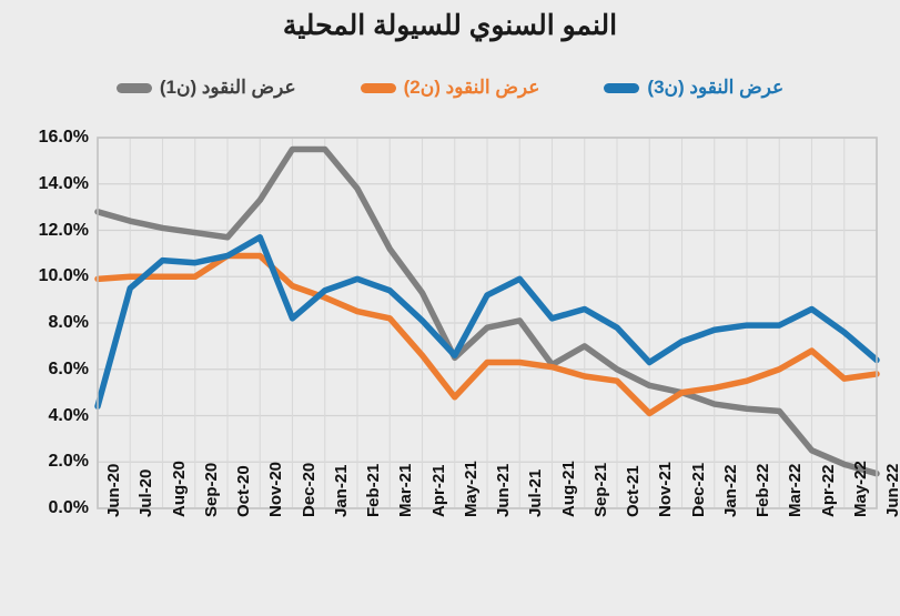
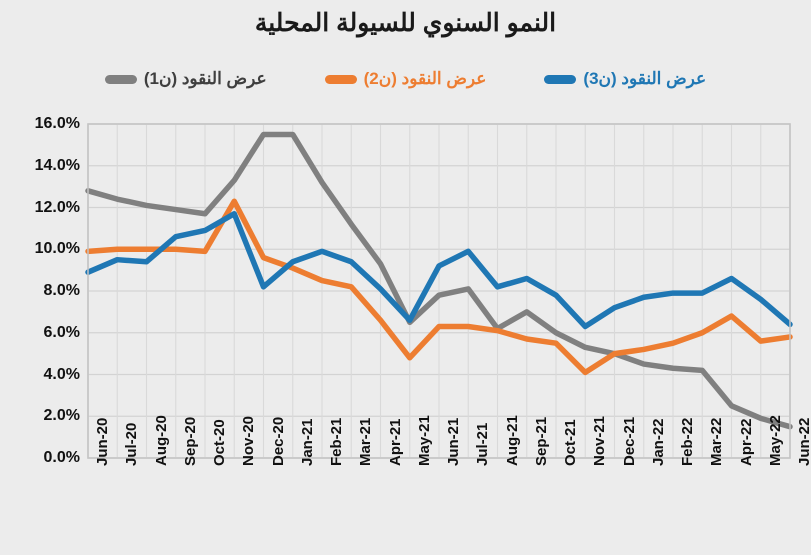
عرض النقود (ن3)/Jun-20: 4.4% -> 8.9%
عرض النقود (ن3)/Aug-20: 10.7% -> 9.4%
عرض النقود (ن2)/Oct-20: 10.9% -> 9.9%
عرض النقود (ن2)/Nov-20: 10.9% -> 12.3%
عرض النقود (ن1)/Feb-21: 13.8% -> 13.2%
